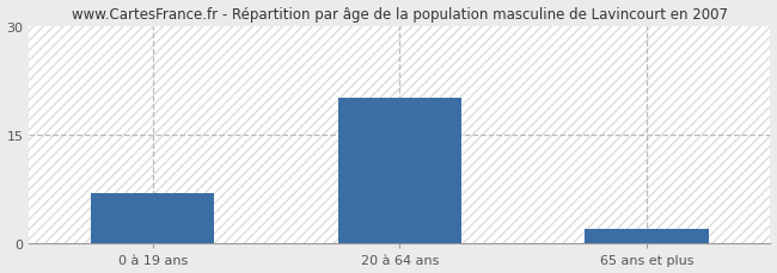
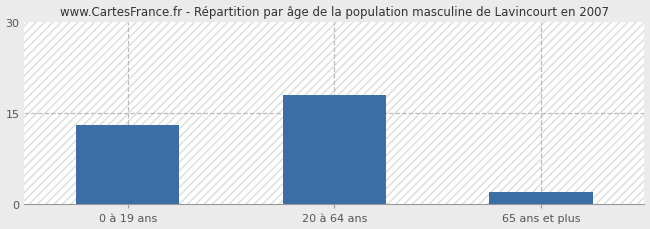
0 à 19 ans: 7 -> 13
20 à 64 ans: 20 -> 18
